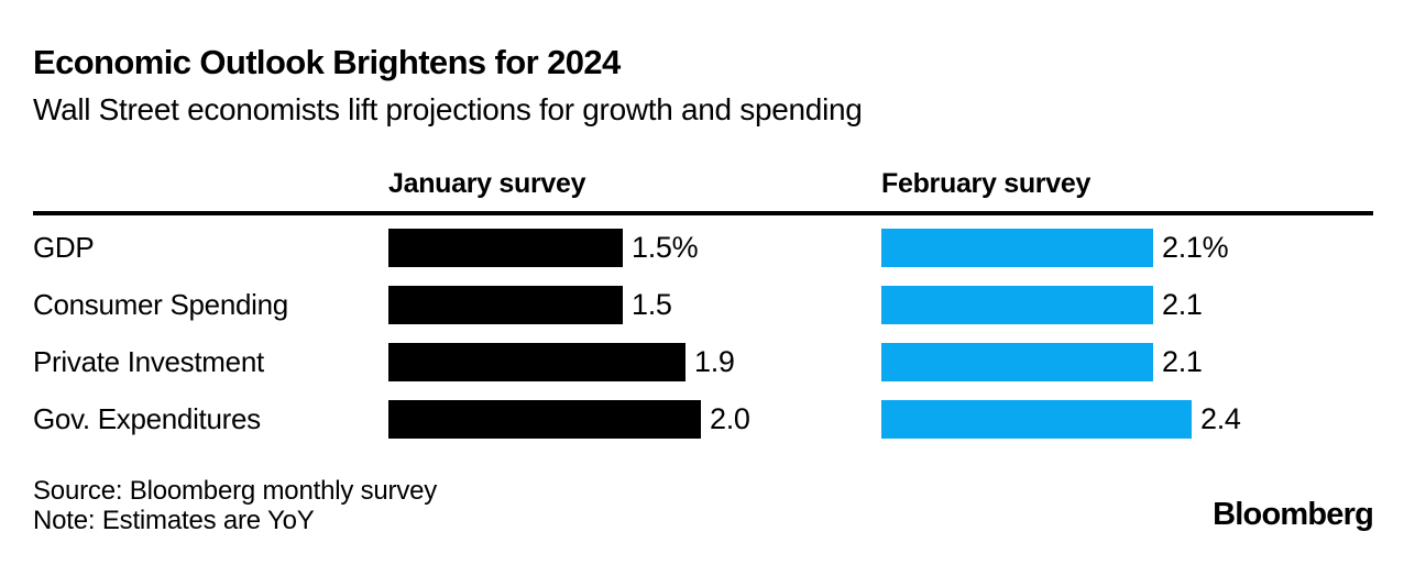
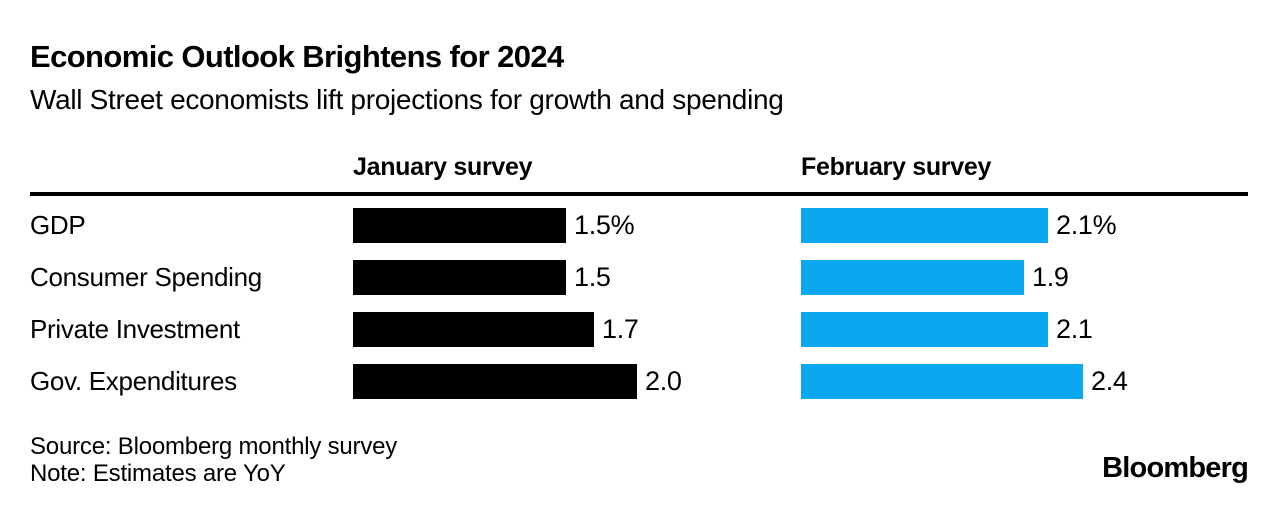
February survey/Consumer Spending: 2.1 -> 1.9
January survey/Private Investment: 1.9 -> 1.7
